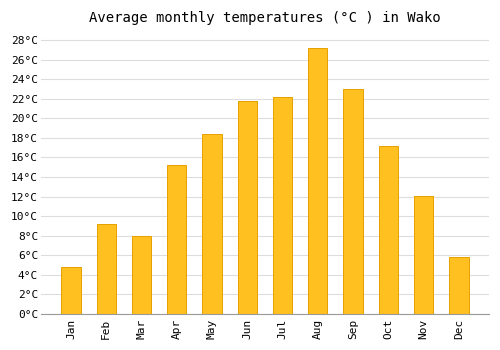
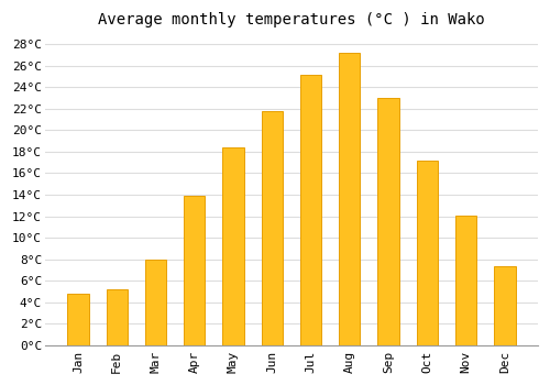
Feb: 9.2°C -> 5.2°C
Apr: 15.2°C -> 13.9°C
Jul: 22.2°C -> 25.2°C
Dec: 5.8°C -> 7.3°C
